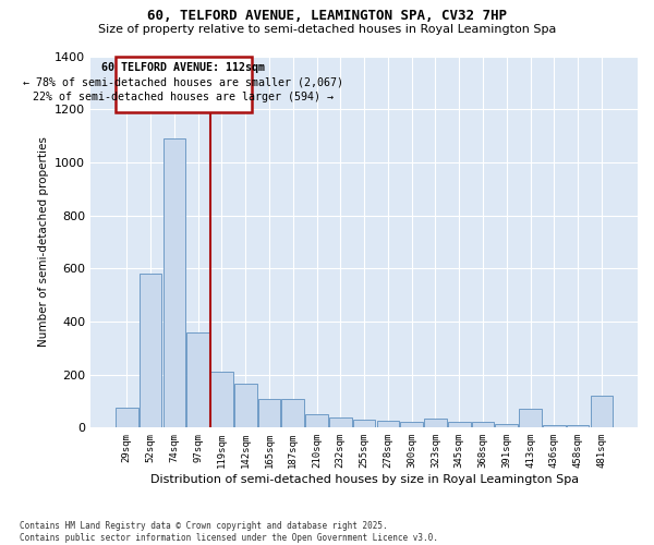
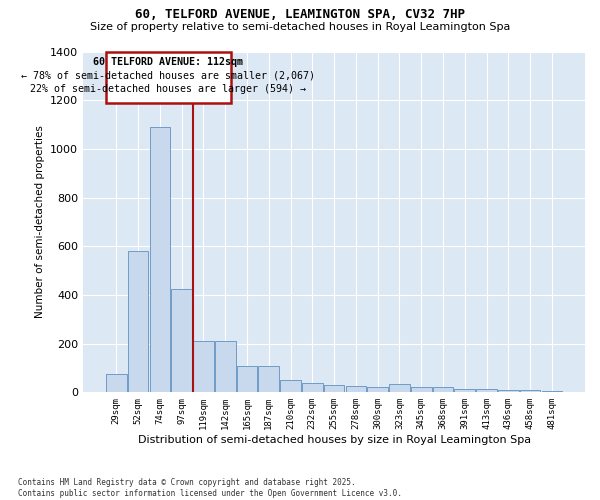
97sqm: 360 -> 425
142sqm: 165 -> 210
413sqm: 70 -> 15
481sqm: 120 -> 5
